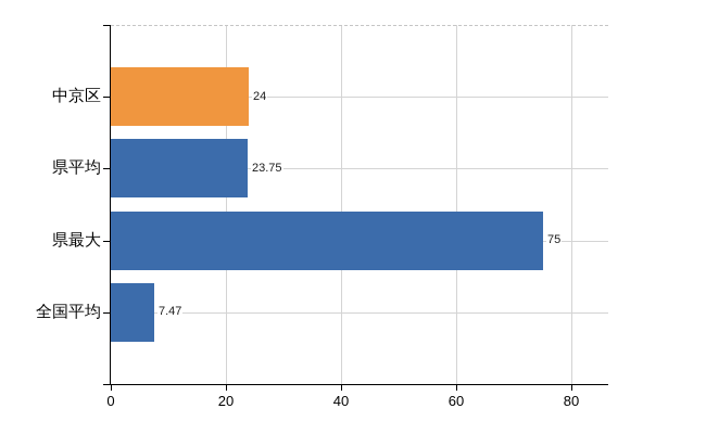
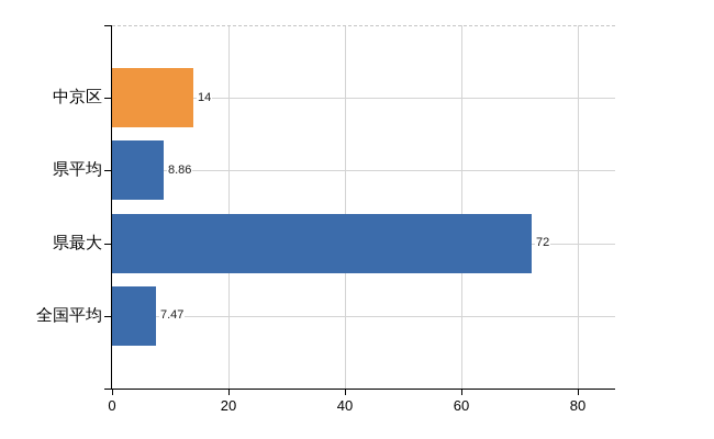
中京区: 24 -> 14
県平均: 23.75 -> 8.86
県最大: 75 -> 72
